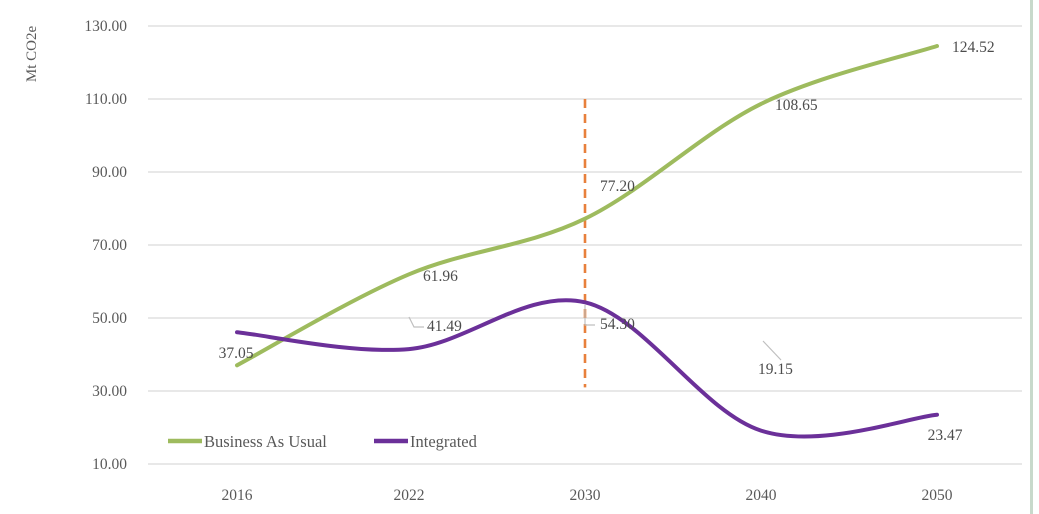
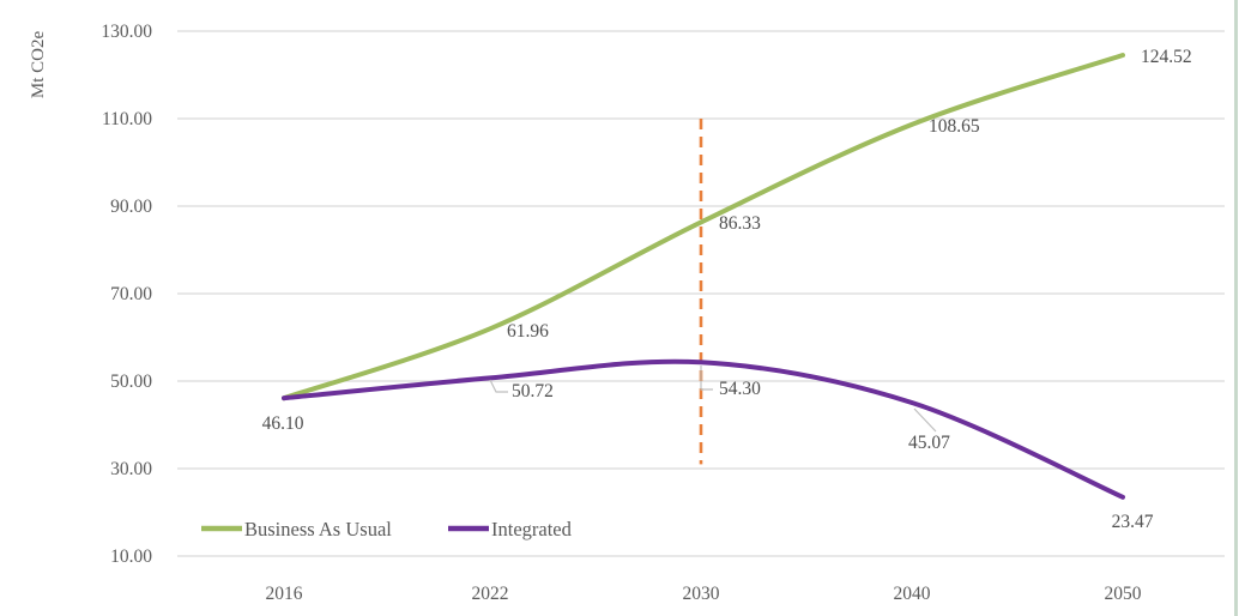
Business As Usual/2016: 37.05 -> 46.10
Integrated/2022: 41.49 -> 50.72
Business As Usual/2030: 77.20 -> 86.33
Integrated/2040: 19.15 -> 45.07
